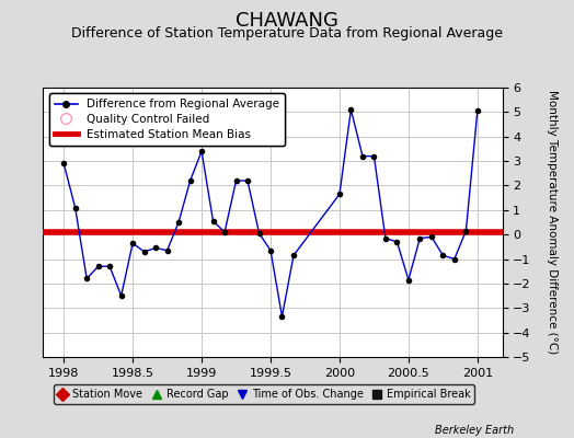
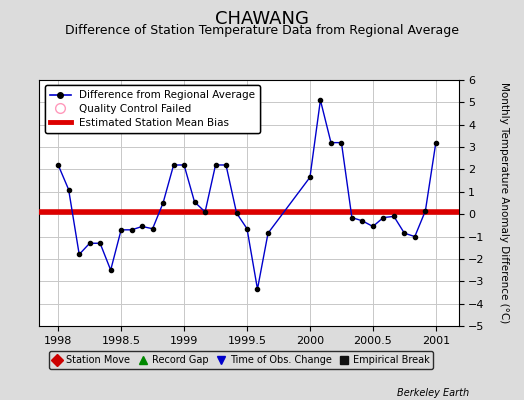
1998: 2.90 -> 2.20
1998.5: -0.35 -> -0.70
1999: 3.40 -> 2.20
2000.5: -1.85 -> -0.55
2001: 5.05 -> 3.20
